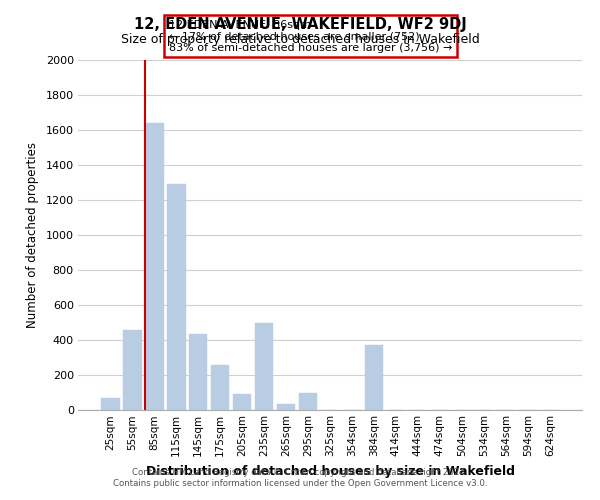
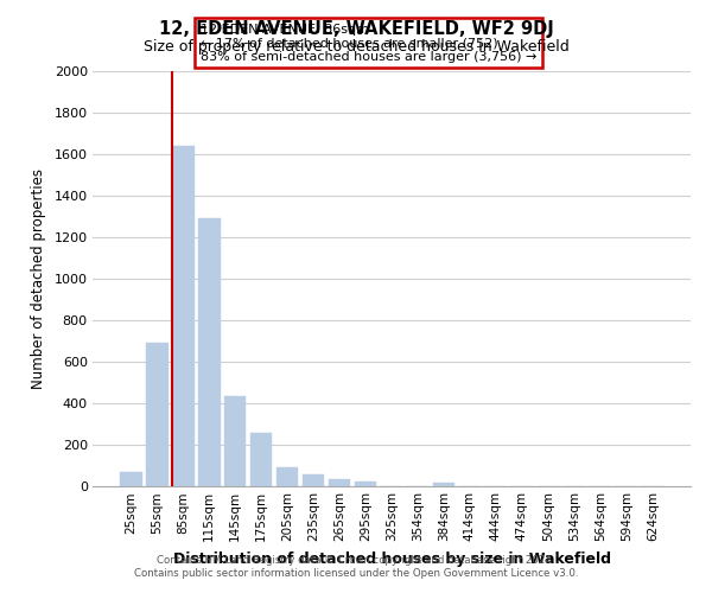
55sqm: 460 -> 690
235sqm: 500 -> 60
295sqm: 100 -> 20
384sqm: 370 -> 20
